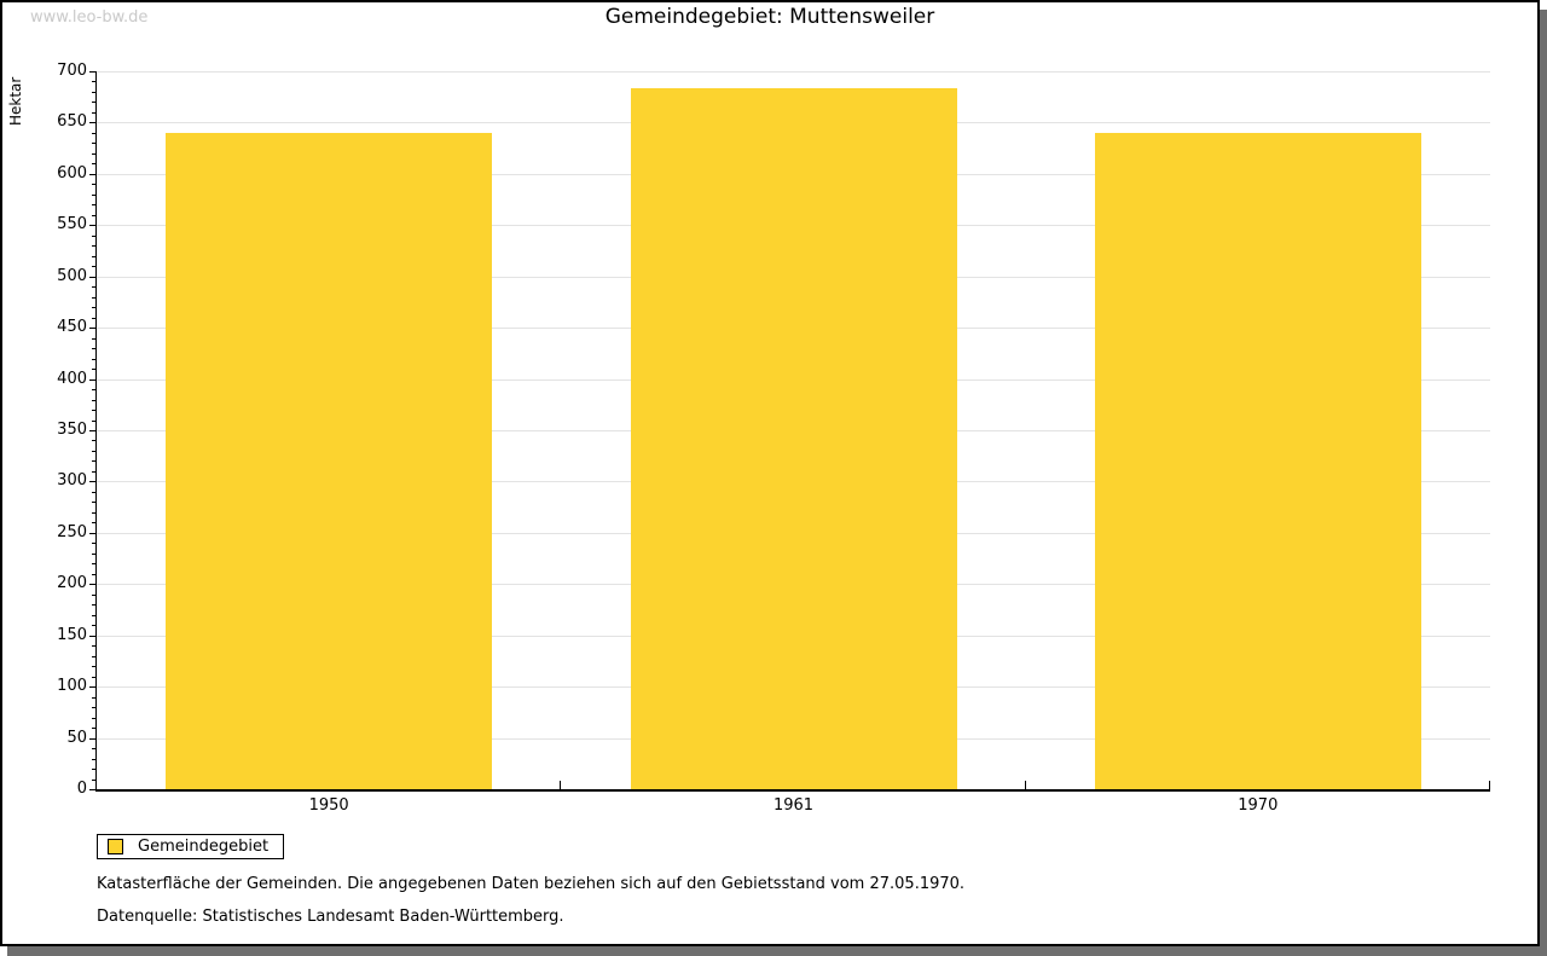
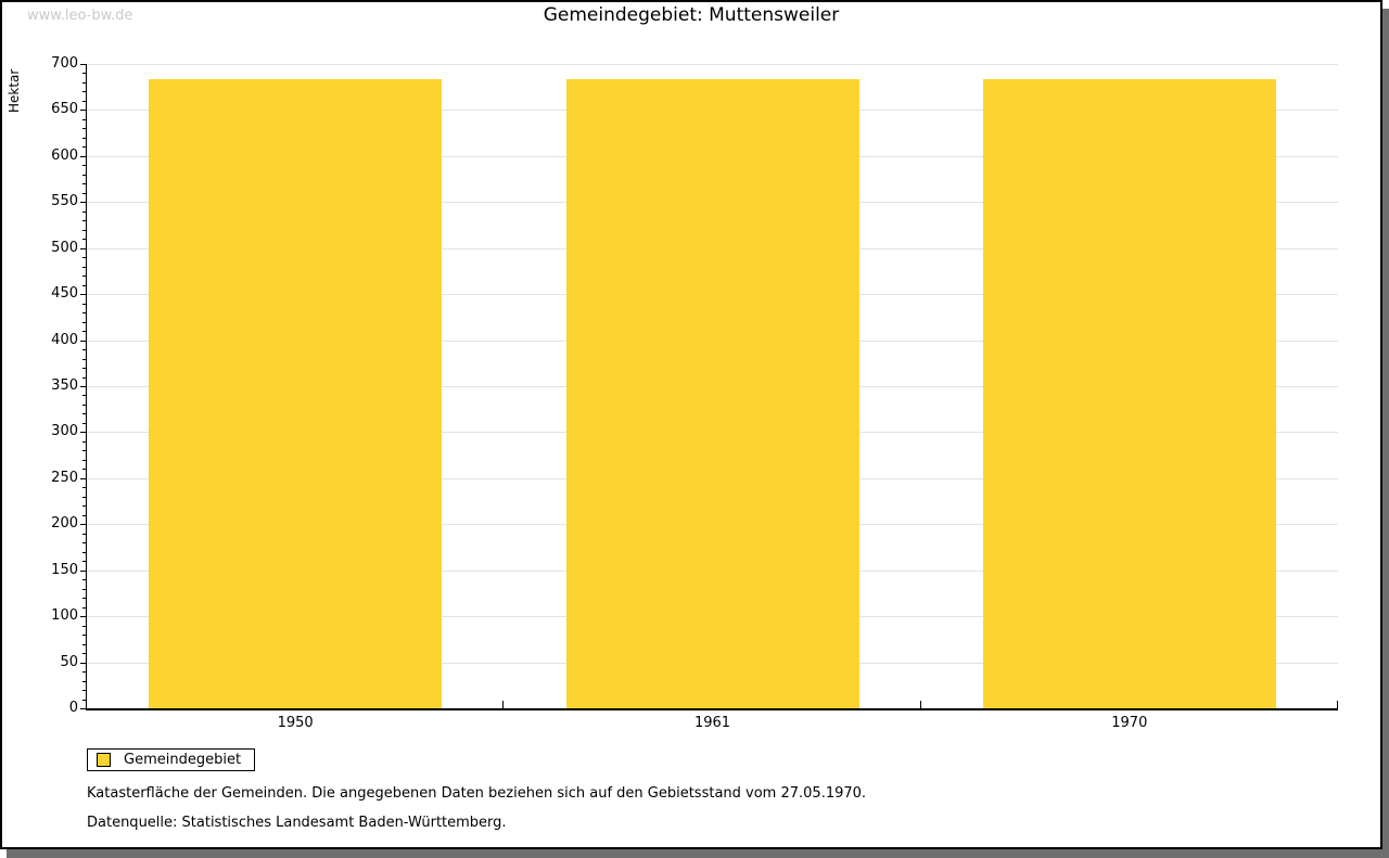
1950: 640 -> 680
1970: 640 -> 680
